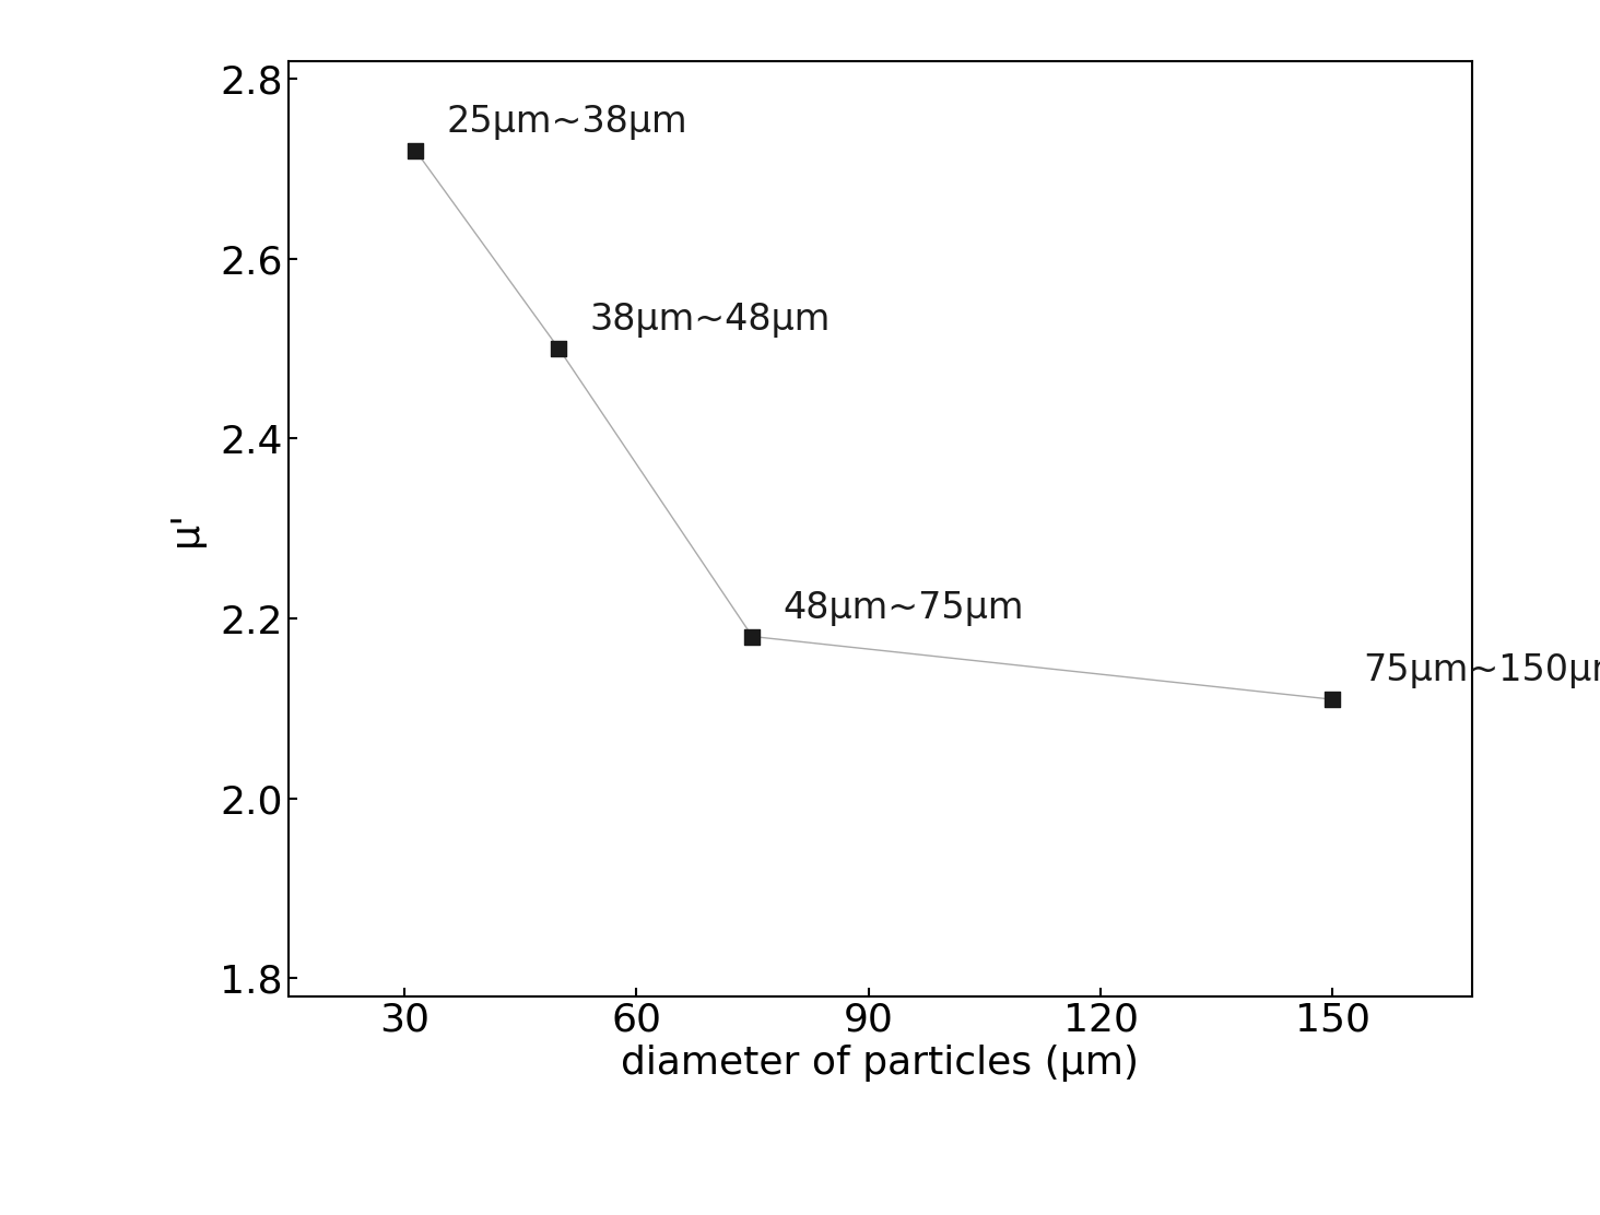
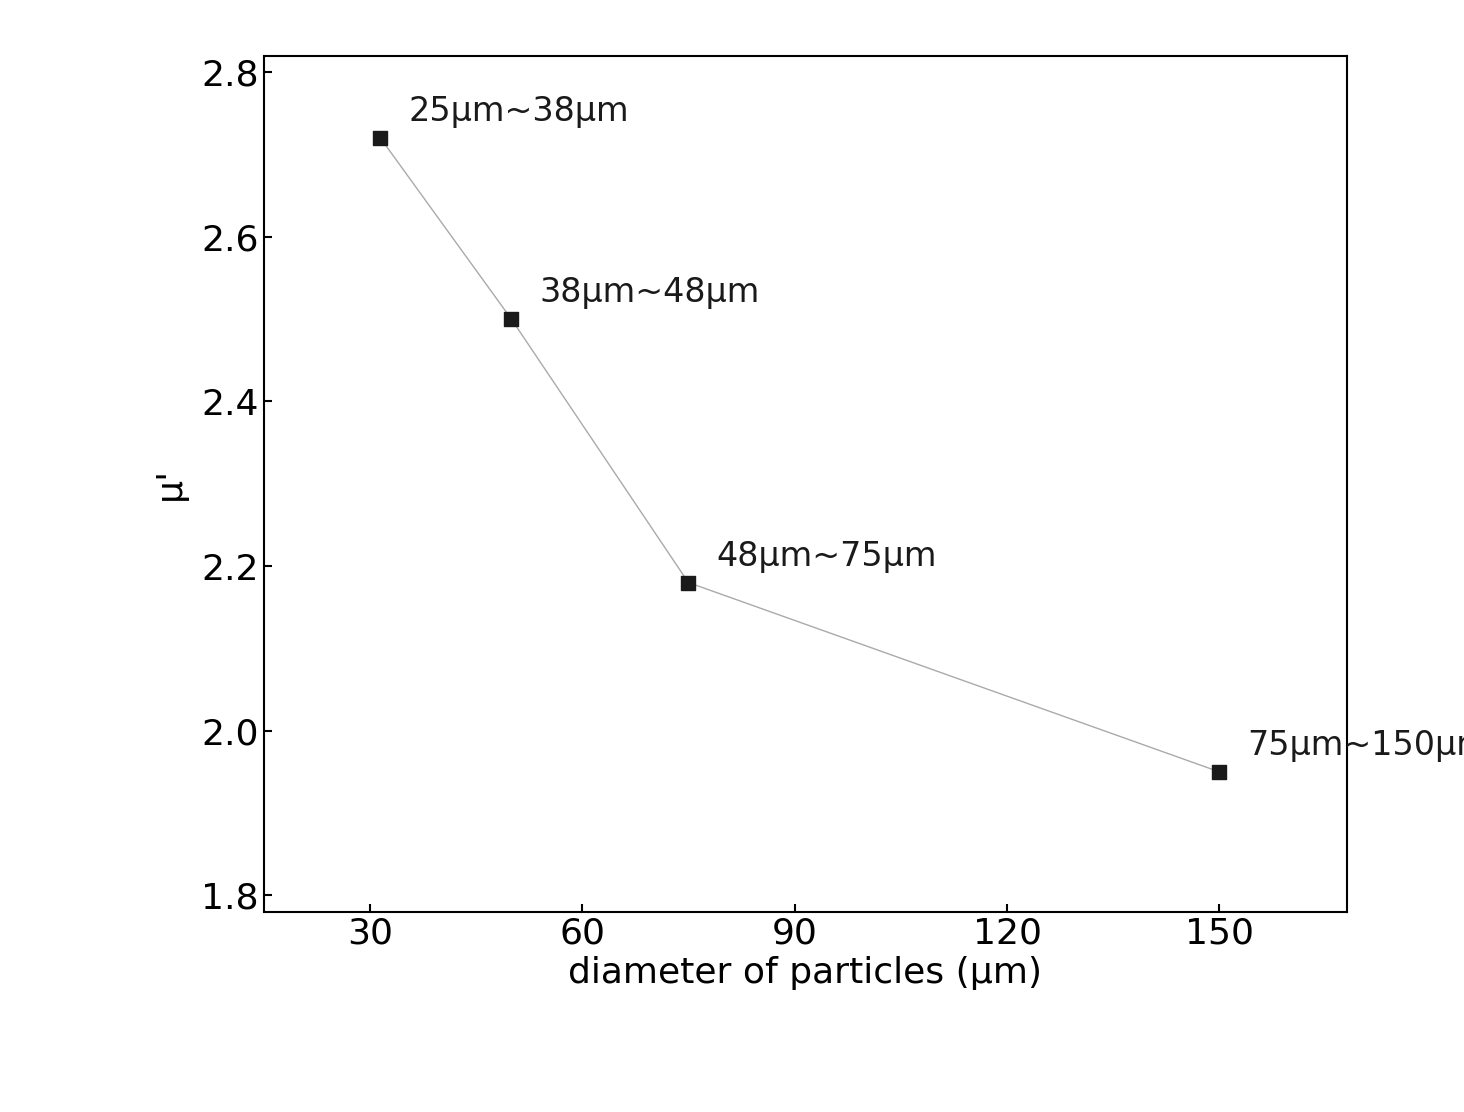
150: 2.11 -> 1.95
